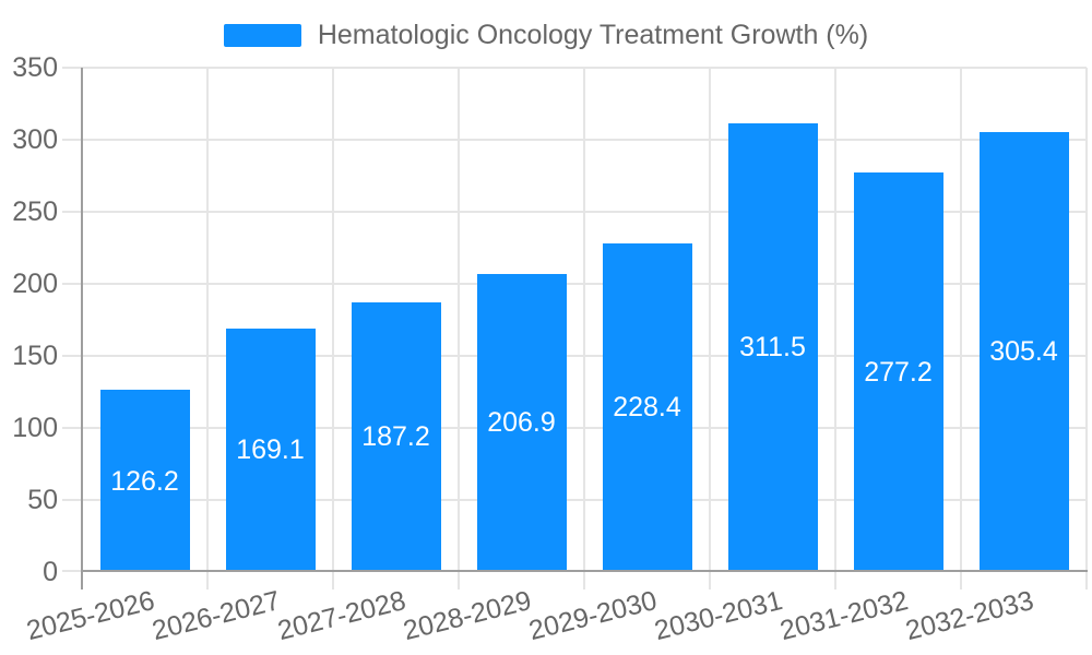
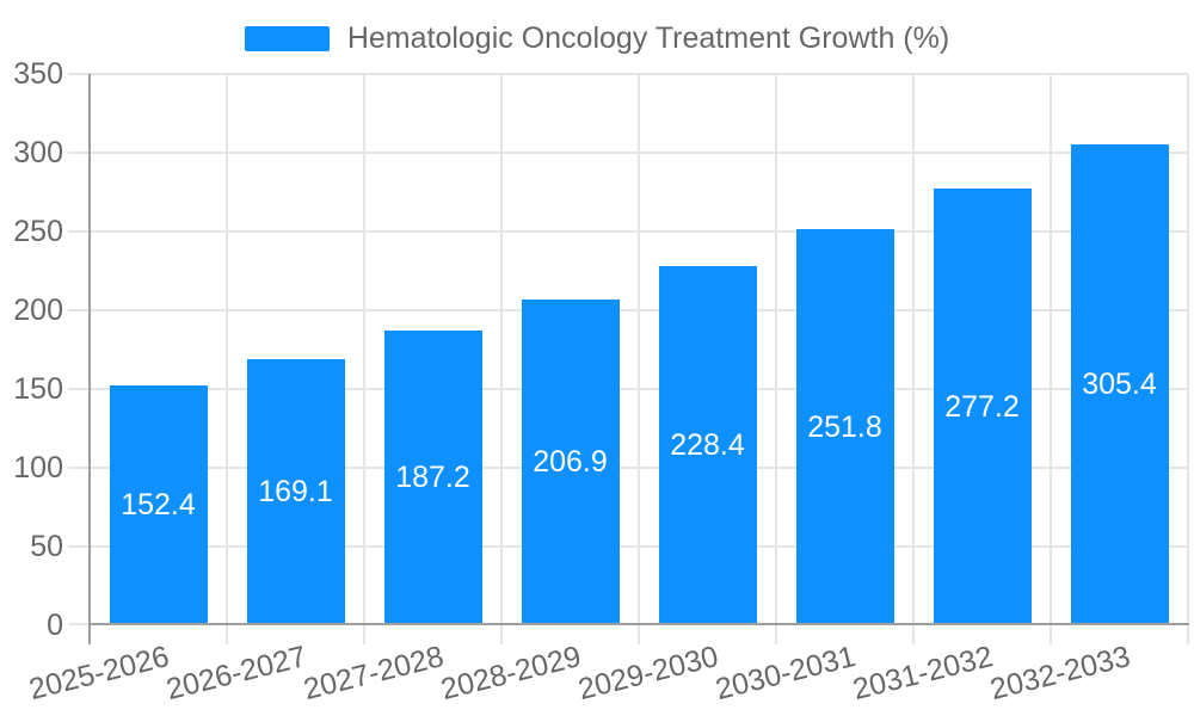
2025-2026: 126.2 -> 152.4
2030-2031: 311.5 -> 251.8
